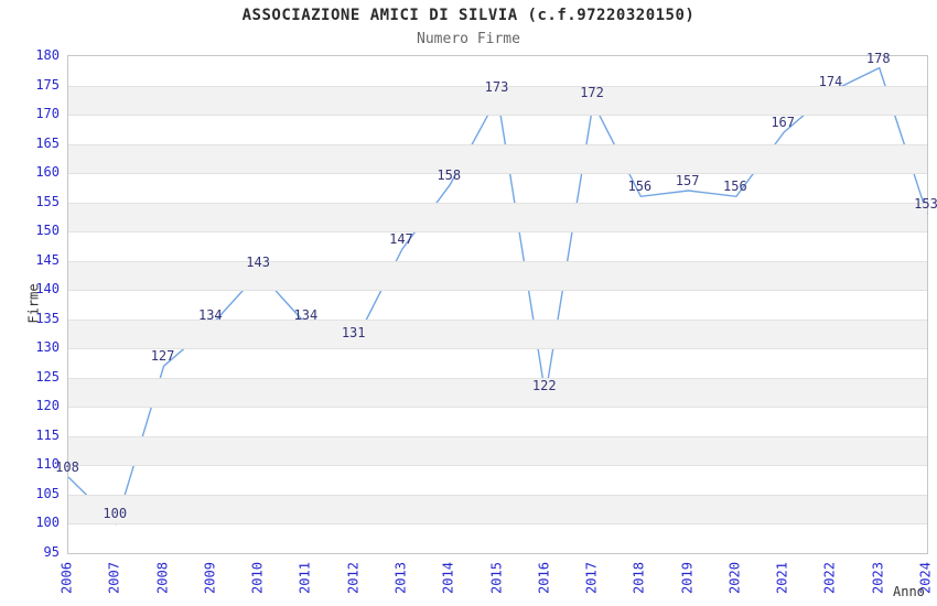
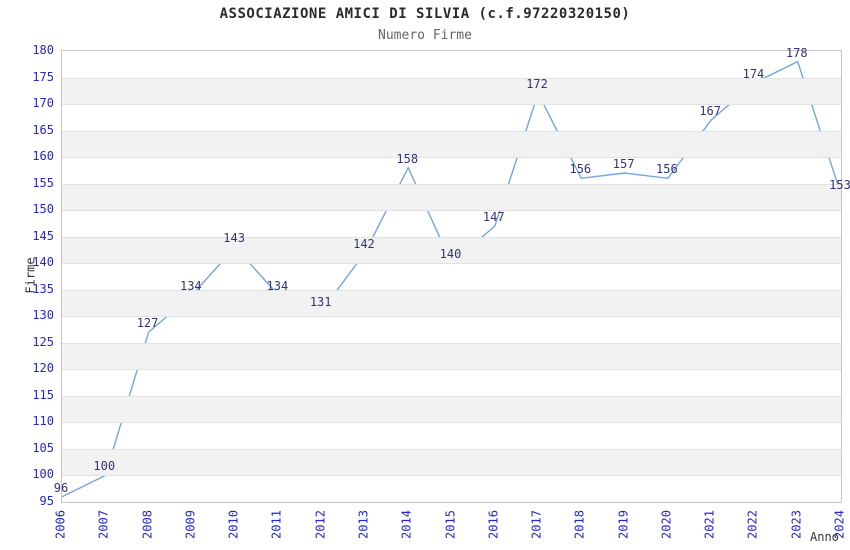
2006: 108 -> 96
2013: 147 -> 142
2015: 173 -> 140
2016: 122 -> 147
